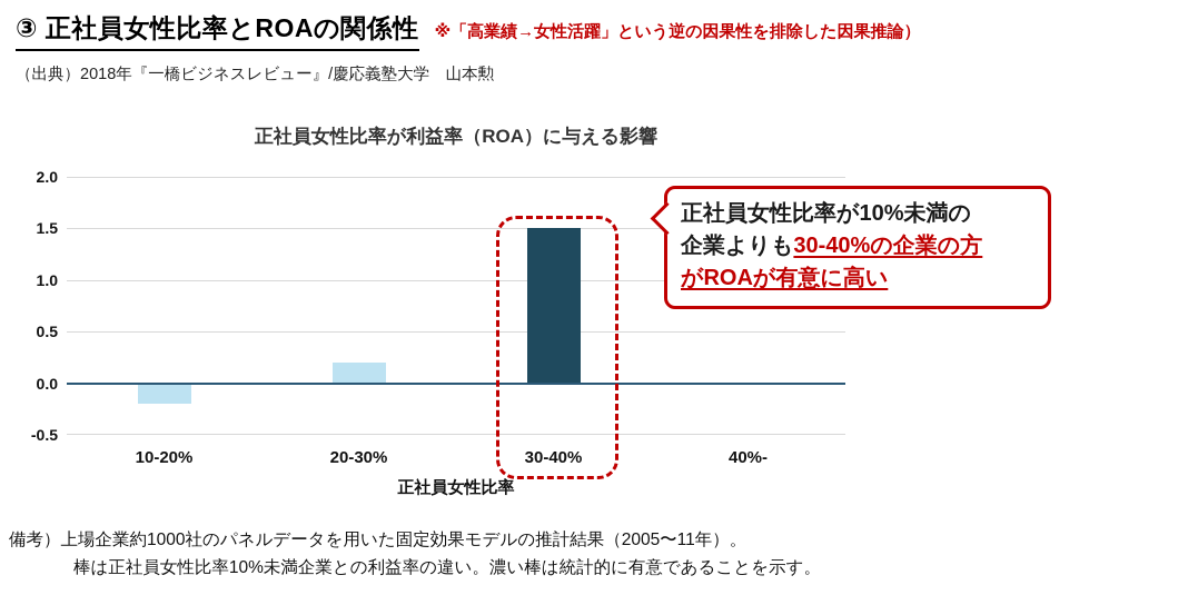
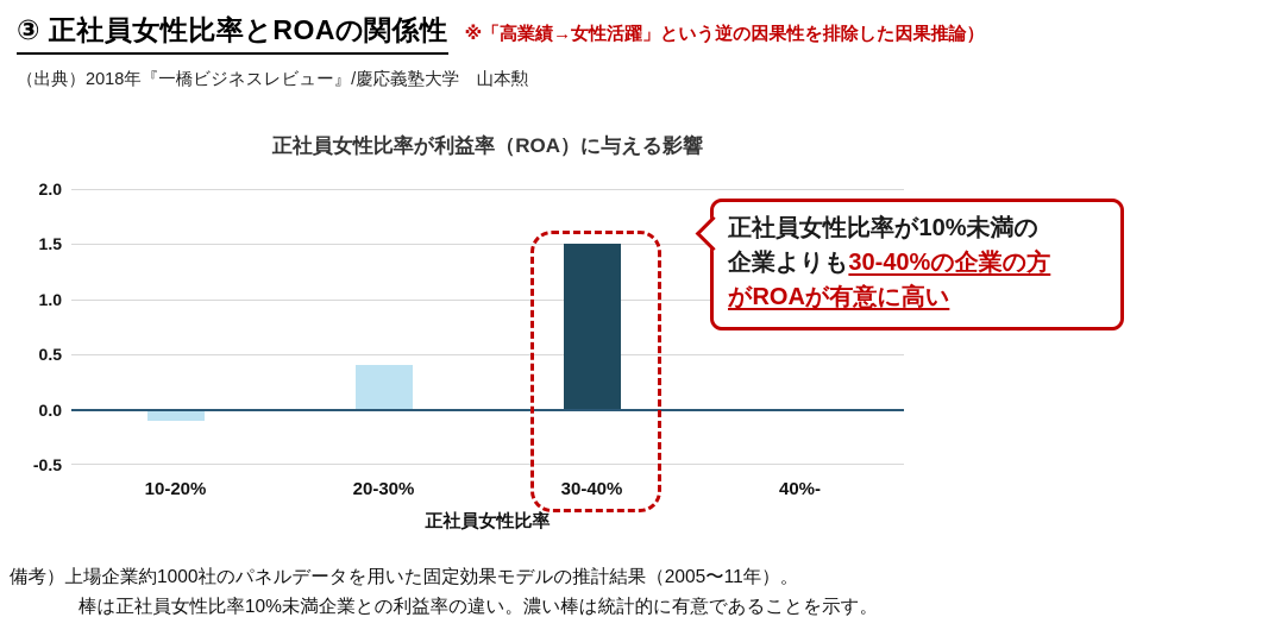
10-20%: -0.2 -> -0.1
20-30%: 0.2 -> 0.4
